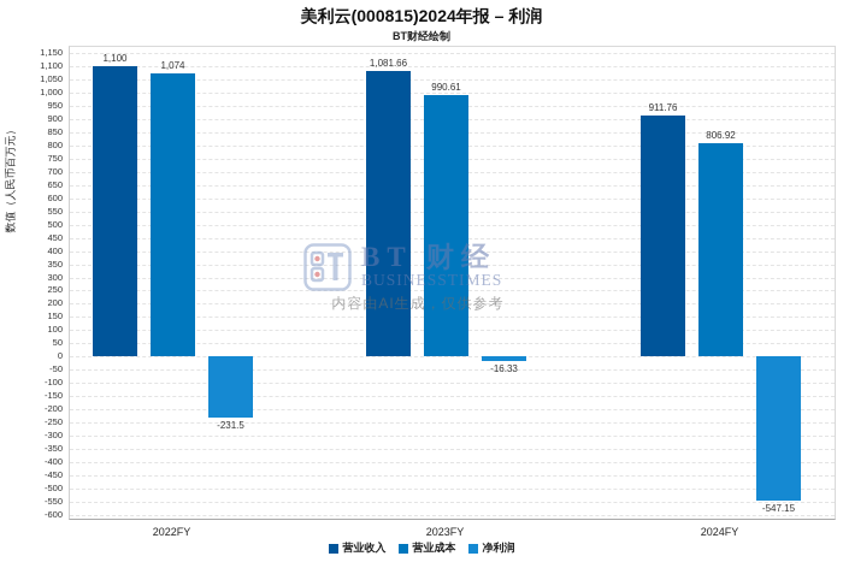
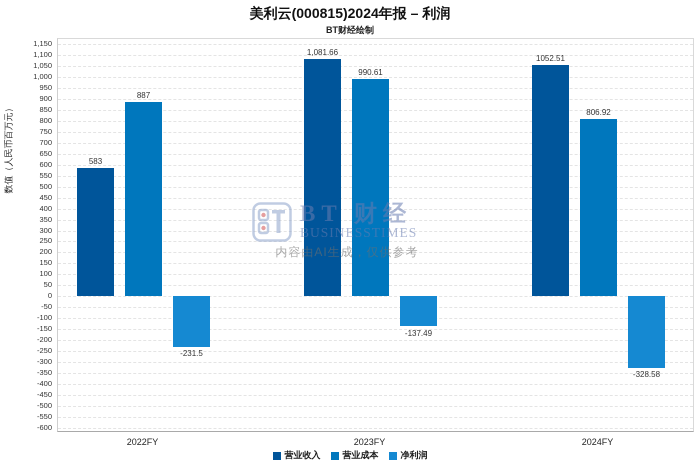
营业收入/2022FY: 1,100 -> 583
营业成本/2022FY: 1,074 -> 887
净利润/2023FY: -16.33 -> -137.49
营业收入/2024FY: 911.76 -> 1052.51
净利润/2024FY: -547.15 -> -328.58
